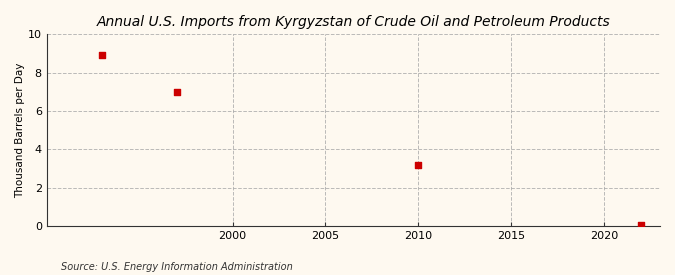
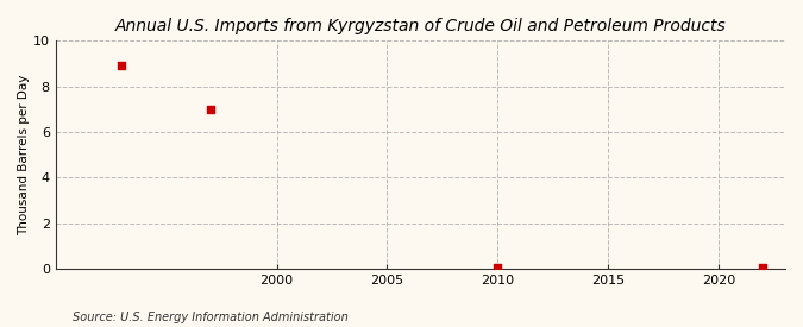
2010: 3.2 -> 0.1
